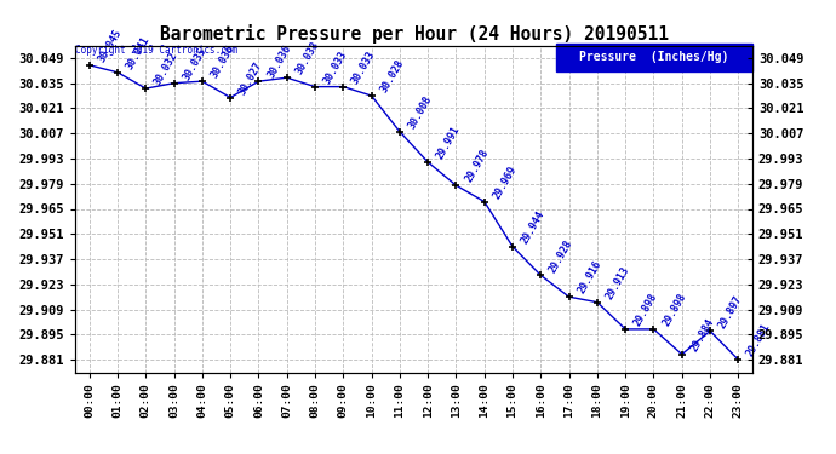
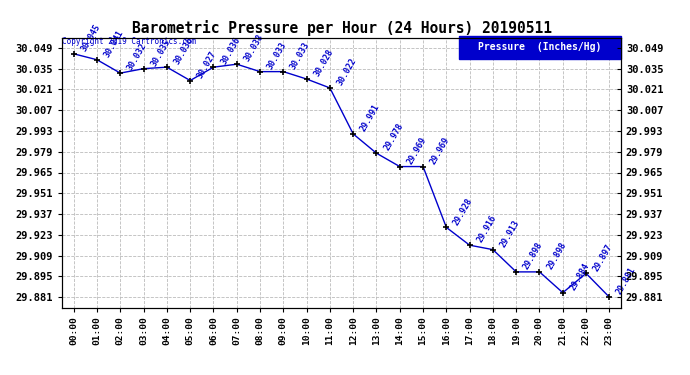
11:00: 30.008 -> 30.022
15:00: 29.944 -> 29.969
